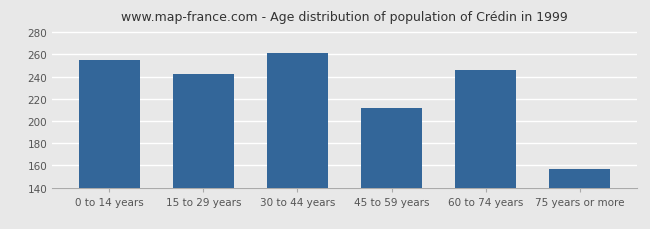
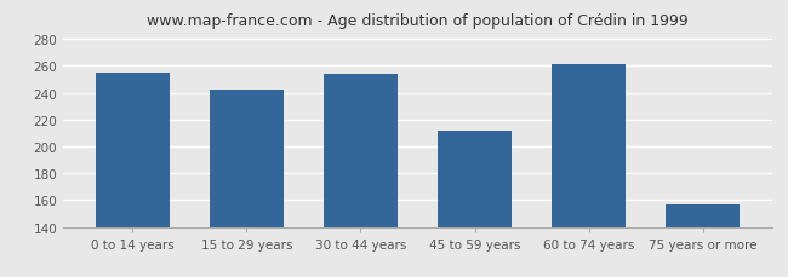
30 to 44 years: 261 -> 254
60 to 74 years: 246 -> 261
